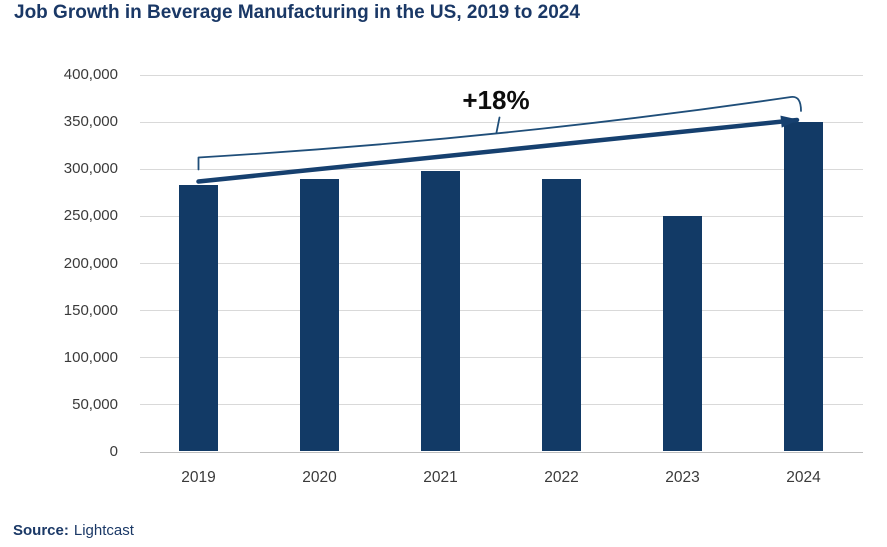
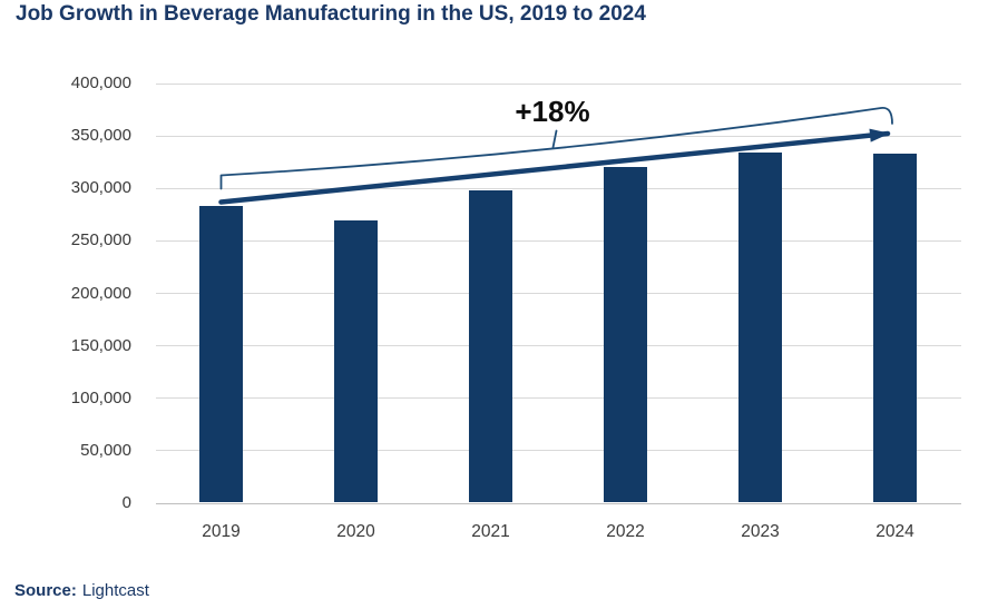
2020: 290000 -> 270000
2022: 290000 -> 320000
2023: 250000 -> 330000
2024: 350000 -> 330000
